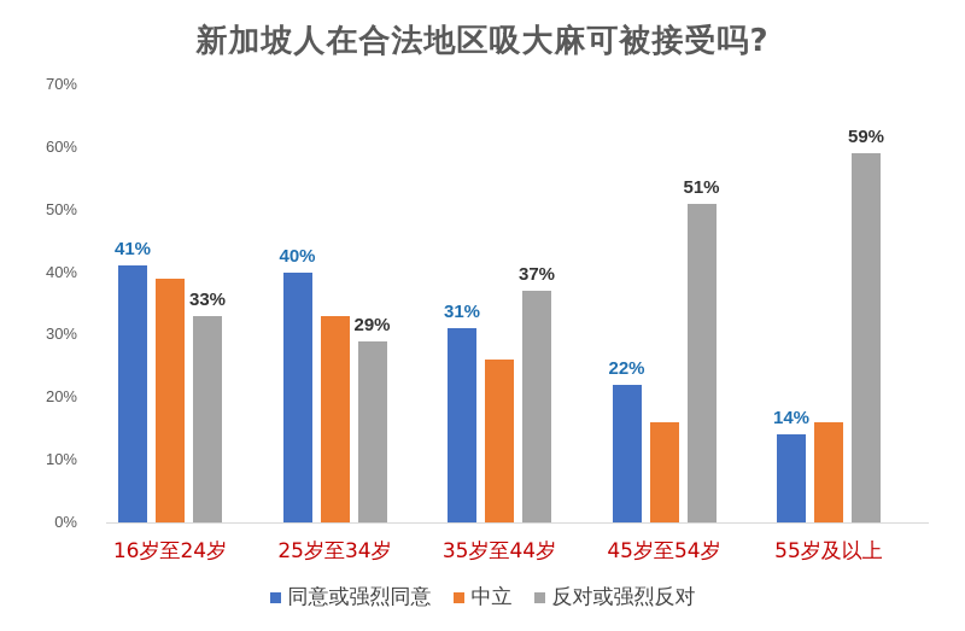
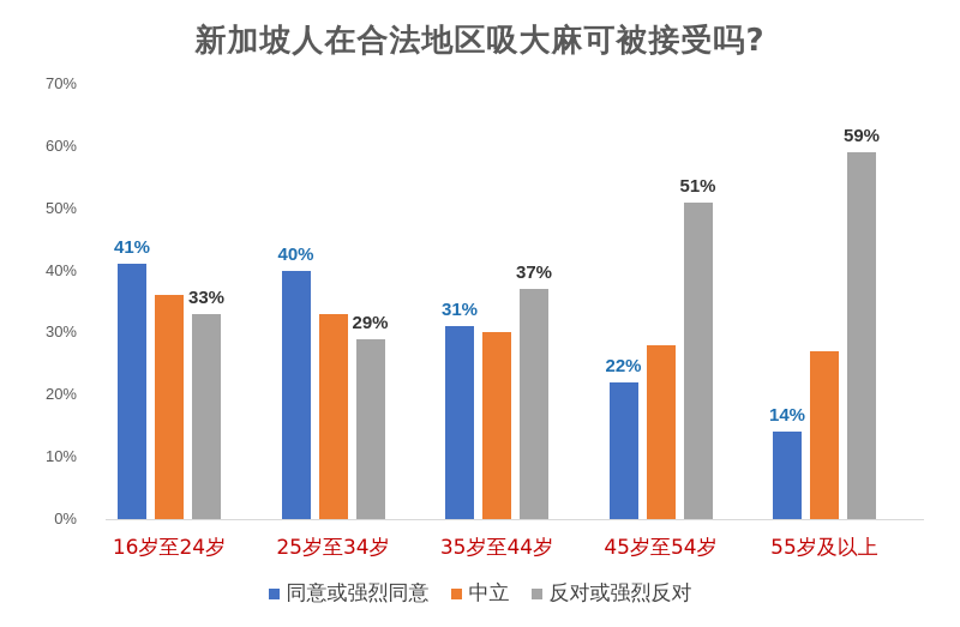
中立/16岁至24岁: 39% -> 36%
中立/35岁至44岁: 26% -> 30%
中立/45岁至54岁: 16% -> 28%
中立/55岁及以上: 16% -> 27%
